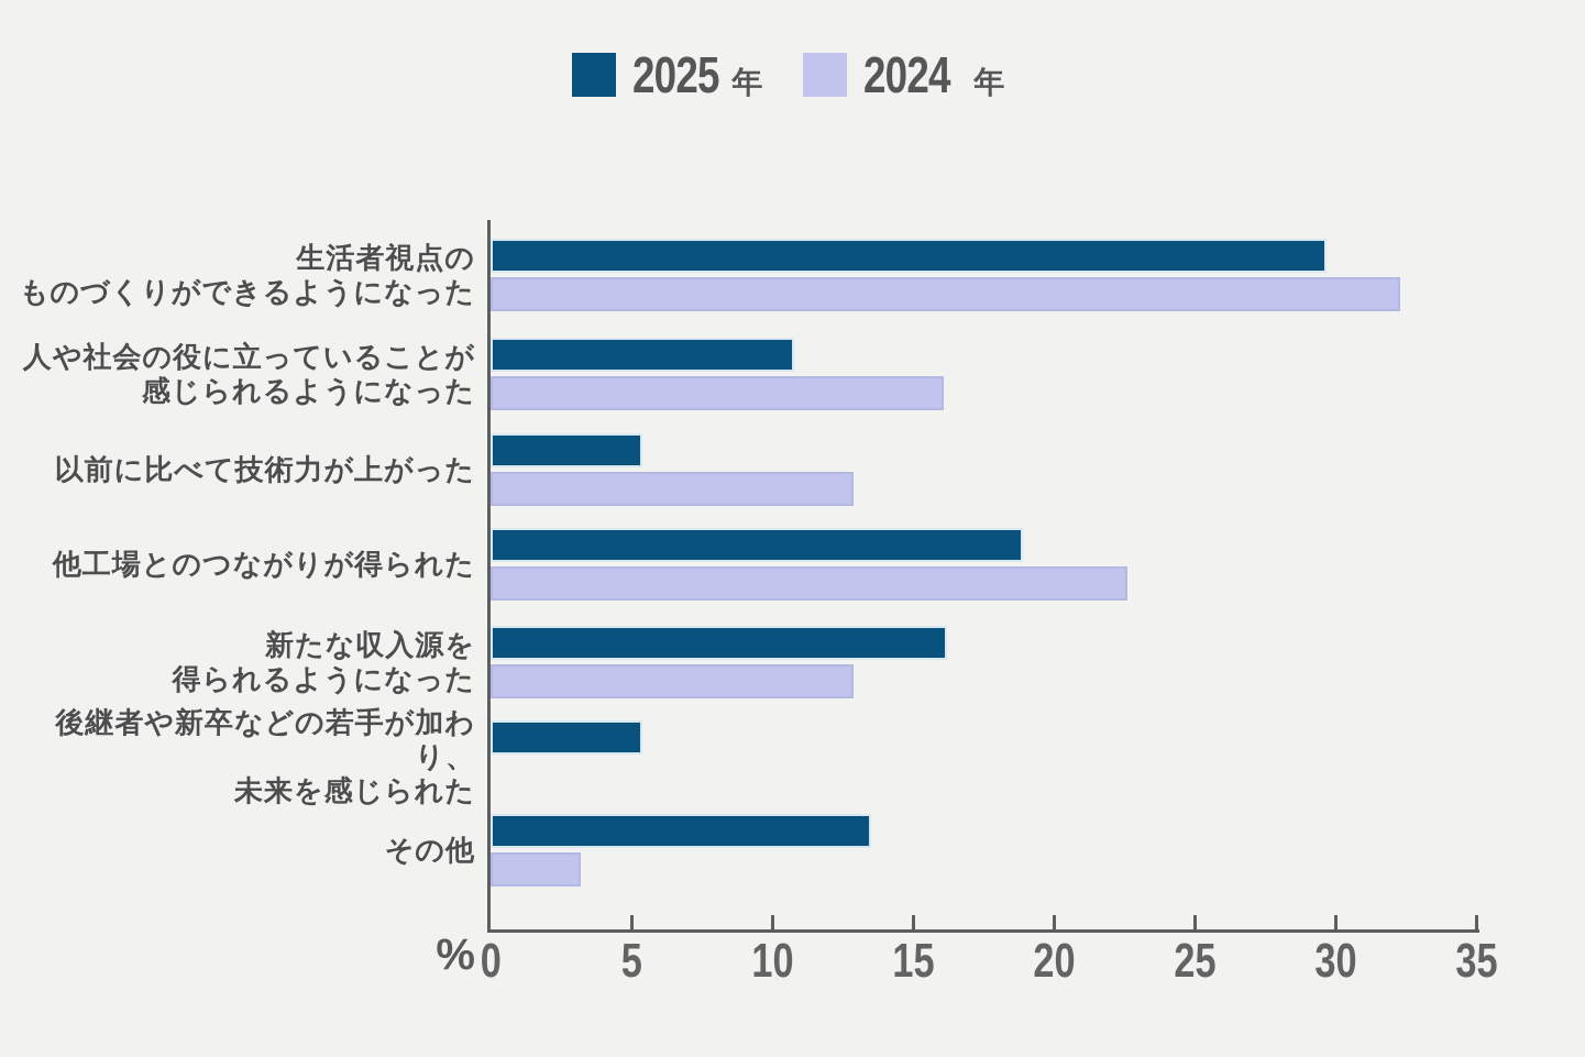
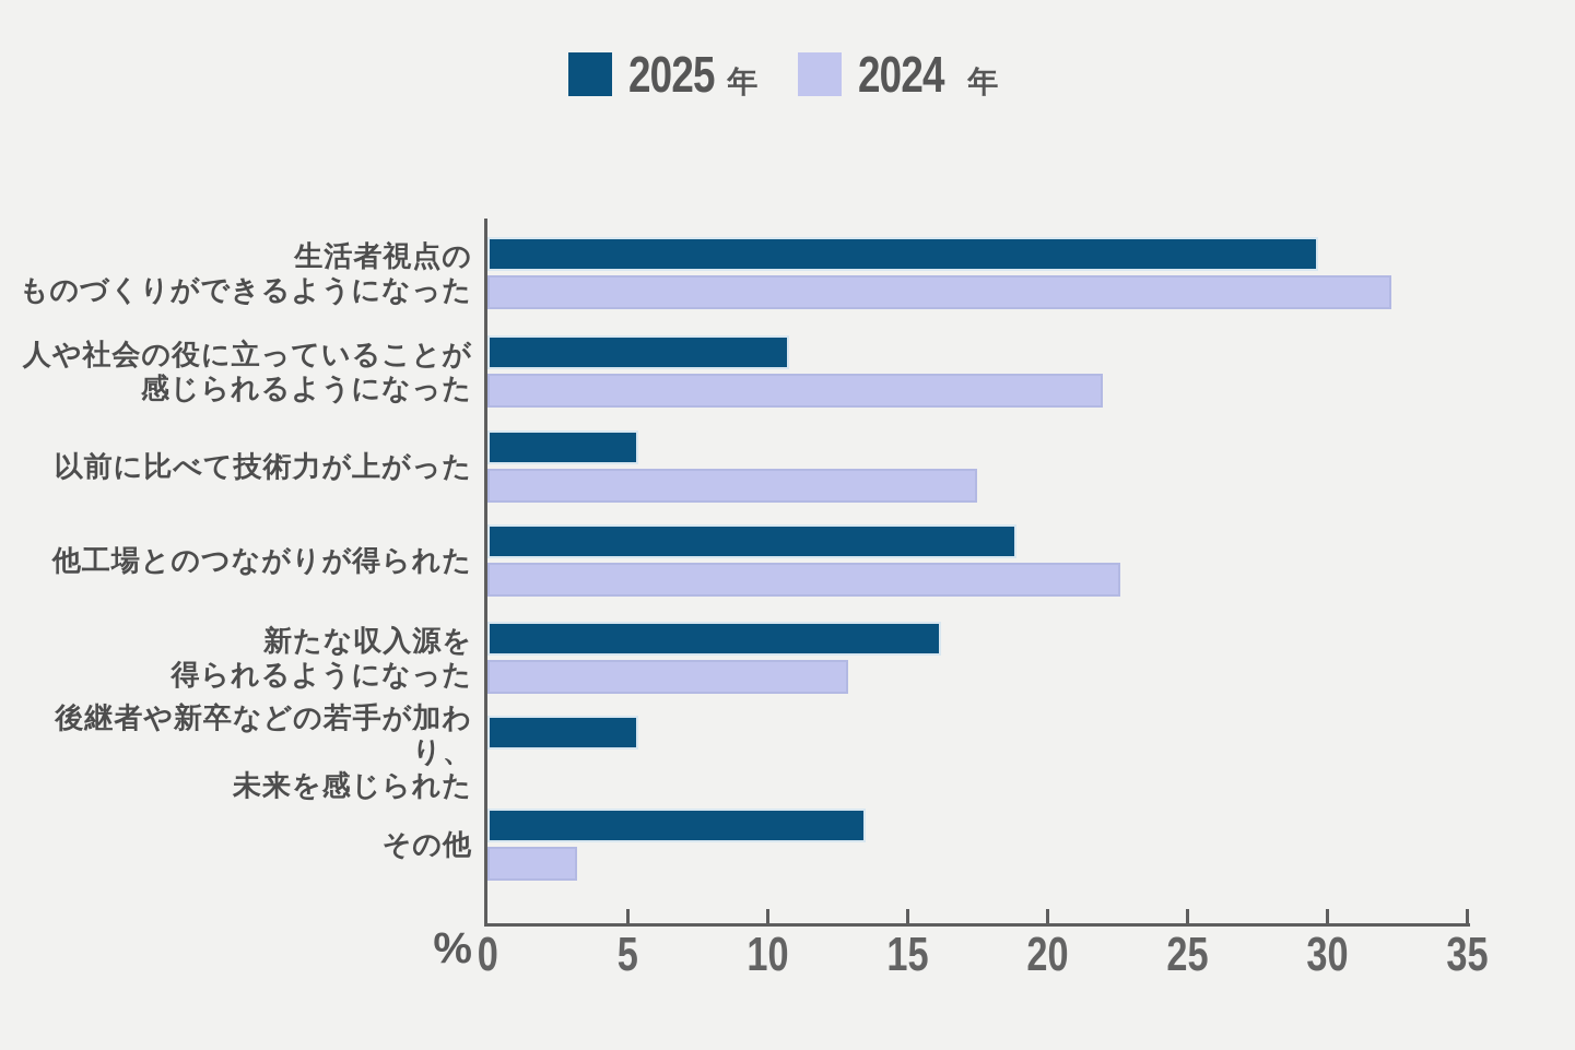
2024年/人や社会の役に立っていることが 感じられるようになった: 16.1 -> 22.0
2024年/以前に比べて技術力が上がった: 12.9 -> 17.5
